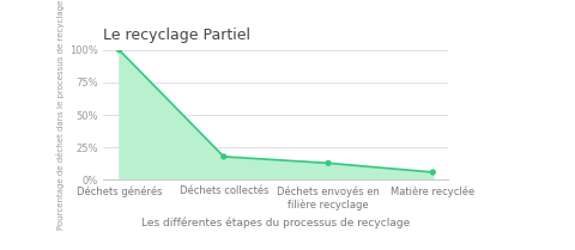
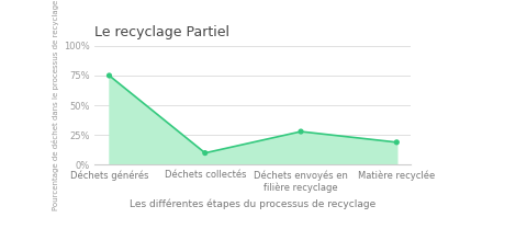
Déchets générés: 100% -> 75%
Déchets collectés: 18% -> 10%
Déchets envoyés en filière recyclage: 13% -> 28%
Matière recyclée: 6% -> 19%
